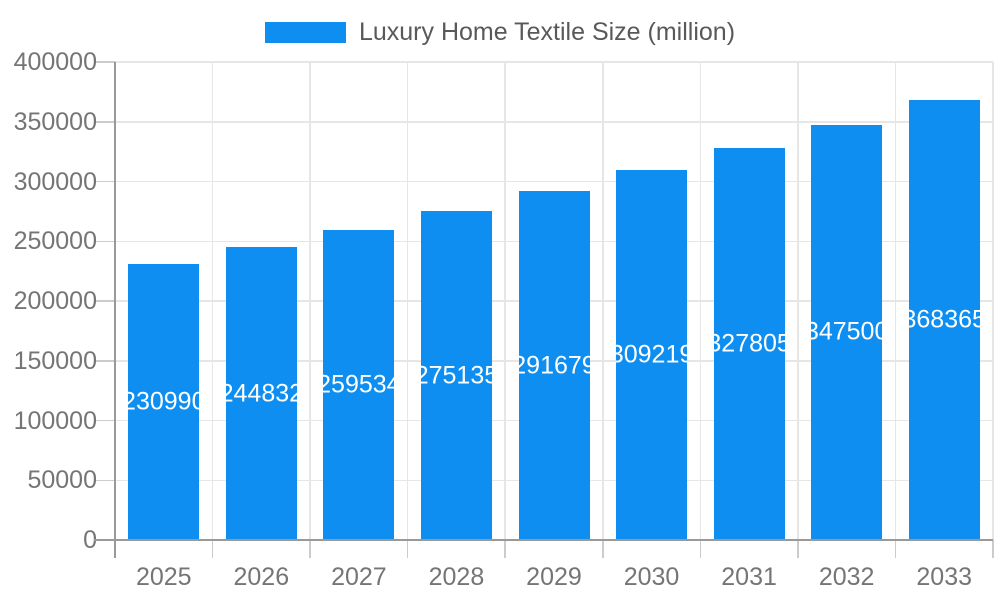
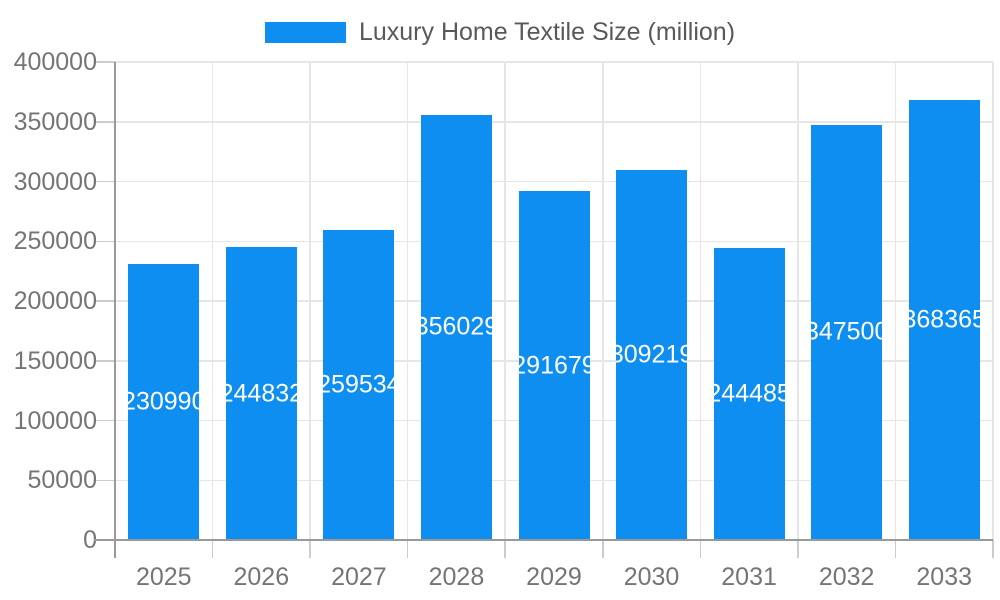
2028: 275135 -> 356029
2031: 327805 -> 244485
